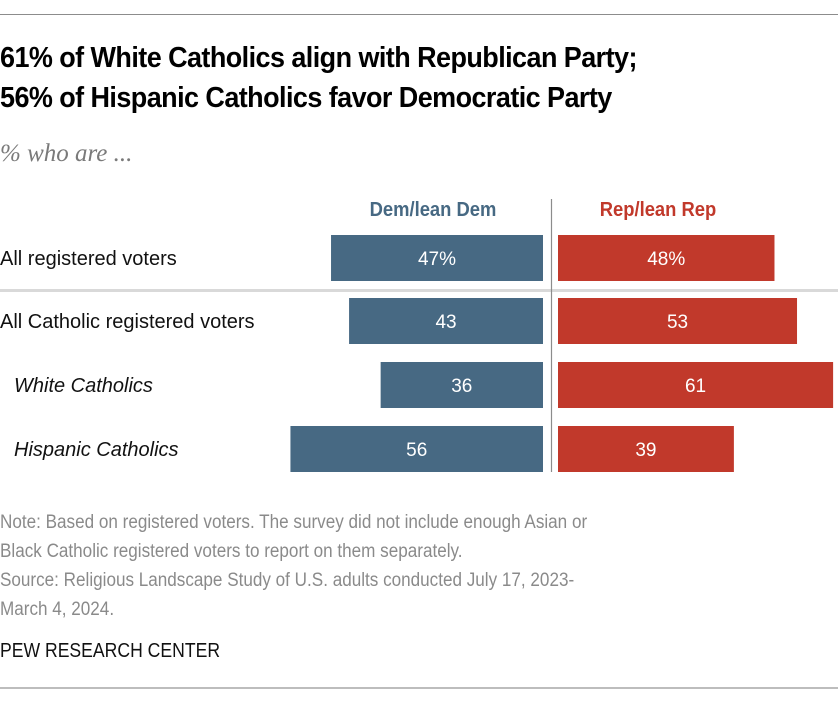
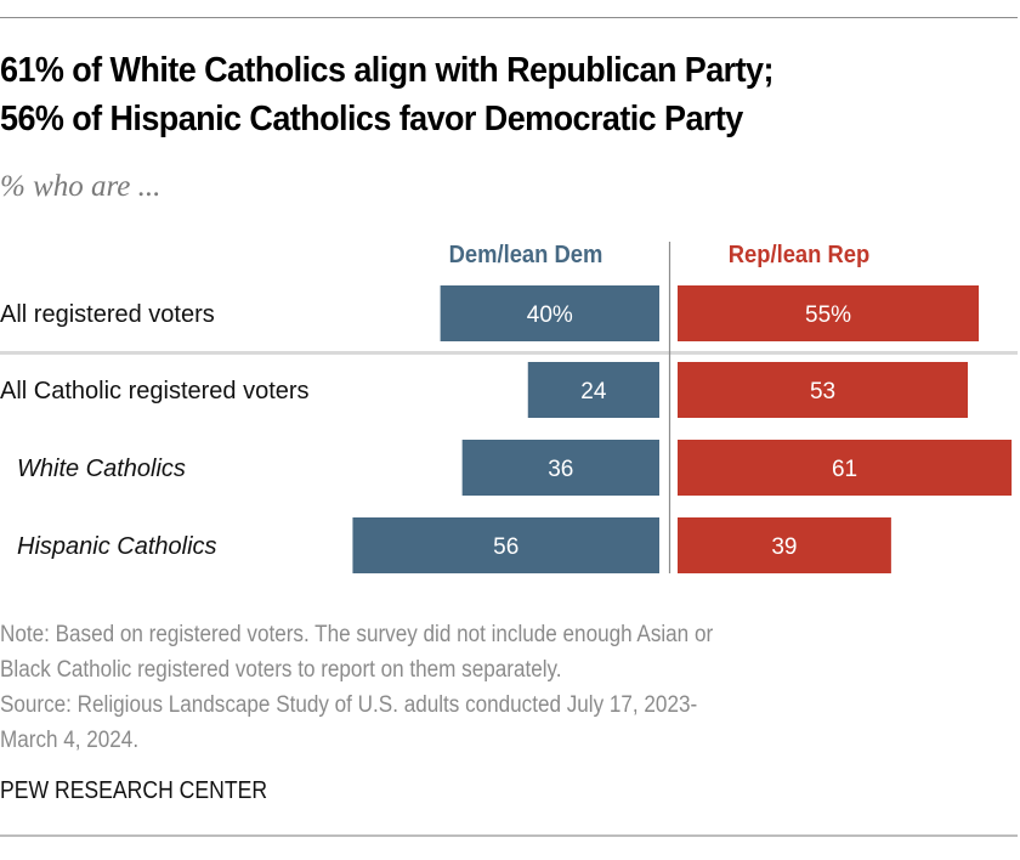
Dem/lean Dem/All registered voters: 47% -> 40%
Rep/lean Rep/All registered voters: 48% -> 55%
Dem/lean Dem/All Catholic registered voters: 43 -> 24
